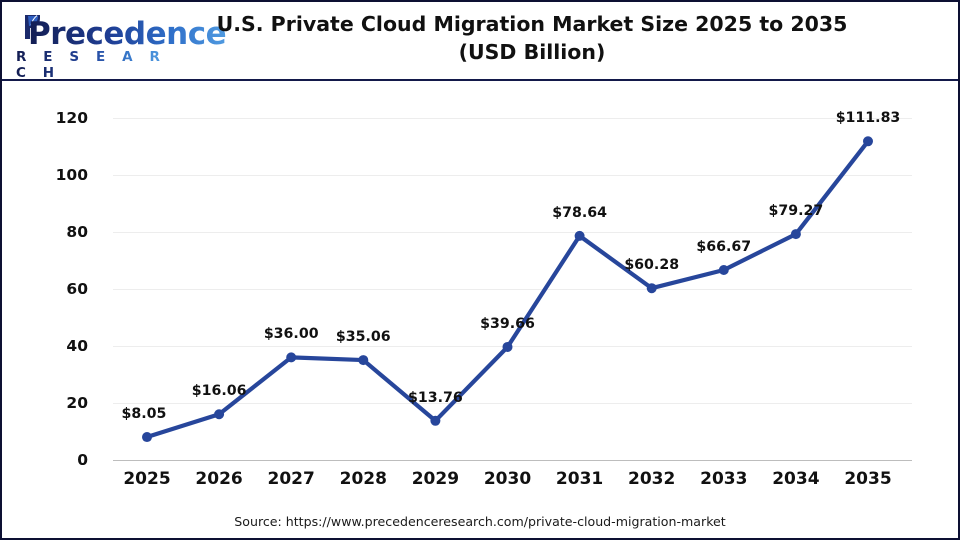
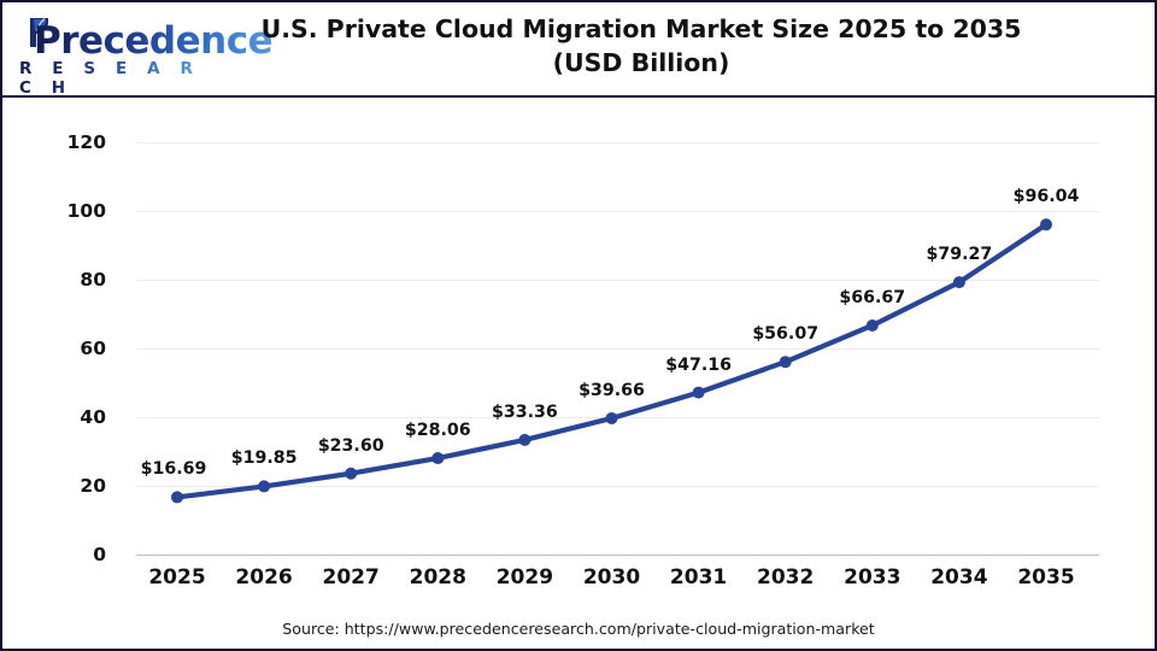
2025: $8.05 -> $16.69
2026: $16.06 -> $19.85
2027: $36.00 -> $23.60
2028: $35.06 -> $28.06
2029: $13.76 -> $33.36
2031: $78.64 -> $47.16
2032: $60.28 -> $56.07
2035: $111.83 -> $96.04
